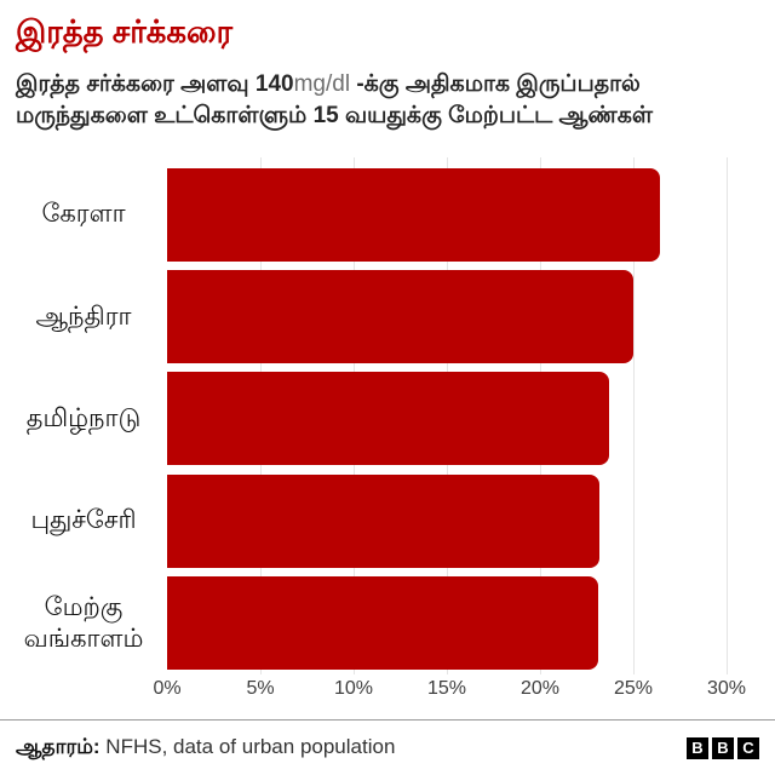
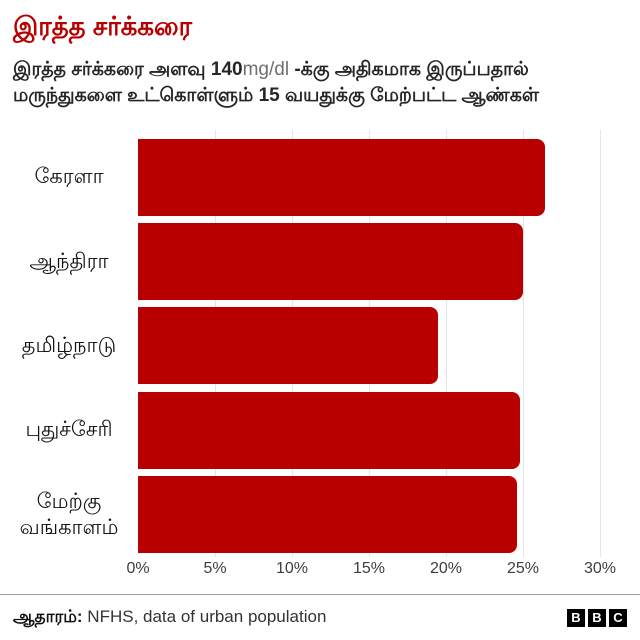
தமிழ்நாடு: 23.7% -> 19.5%
புதுச்சேரி: 23.2% -> 24.8%
மேற்கு வங்காளம்: 23.1% -> 24.6%
